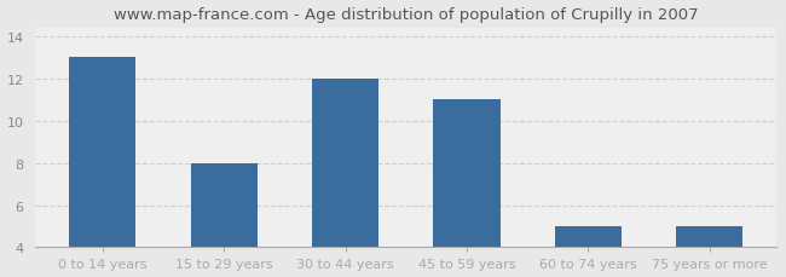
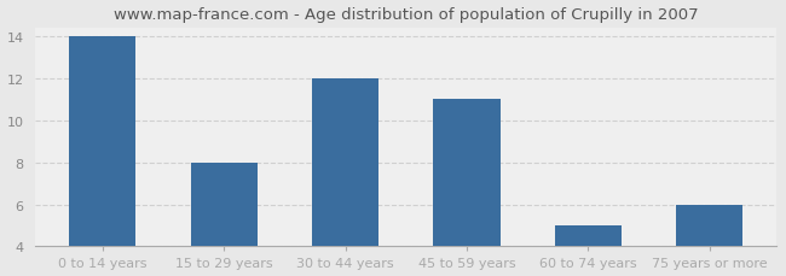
0 to 14 years: 13 -> 14
75 years or more: 5 -> 6
